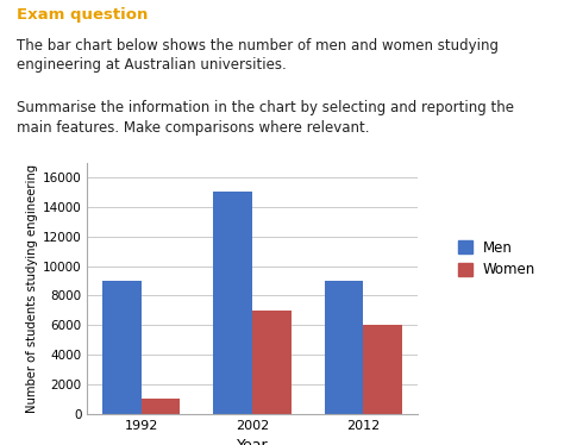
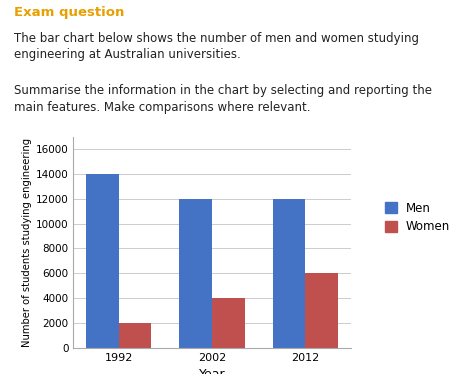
Men/1992: 9000 -> 14000
Women/1992: 1000 -> 2000
Men/2002: 15000 -> 12000
Women/2002: 7000 -> 4000
Men/2012: 9000 -> 12000
